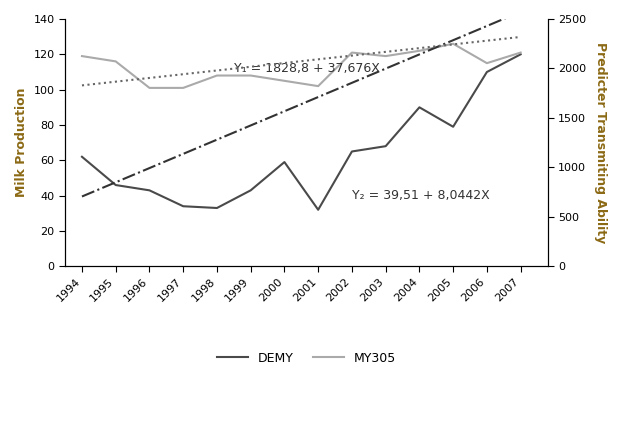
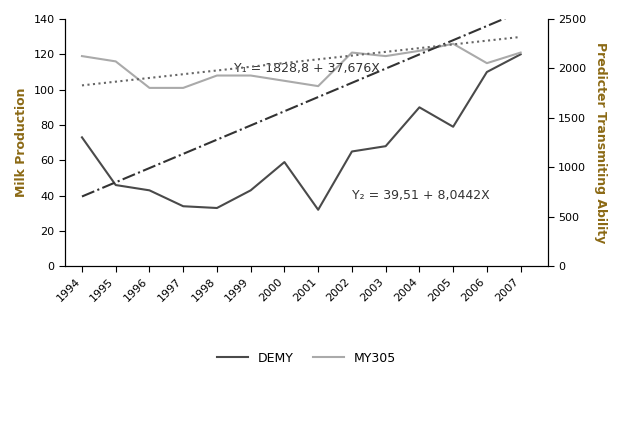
DEMY/1994: 62 -> 73
